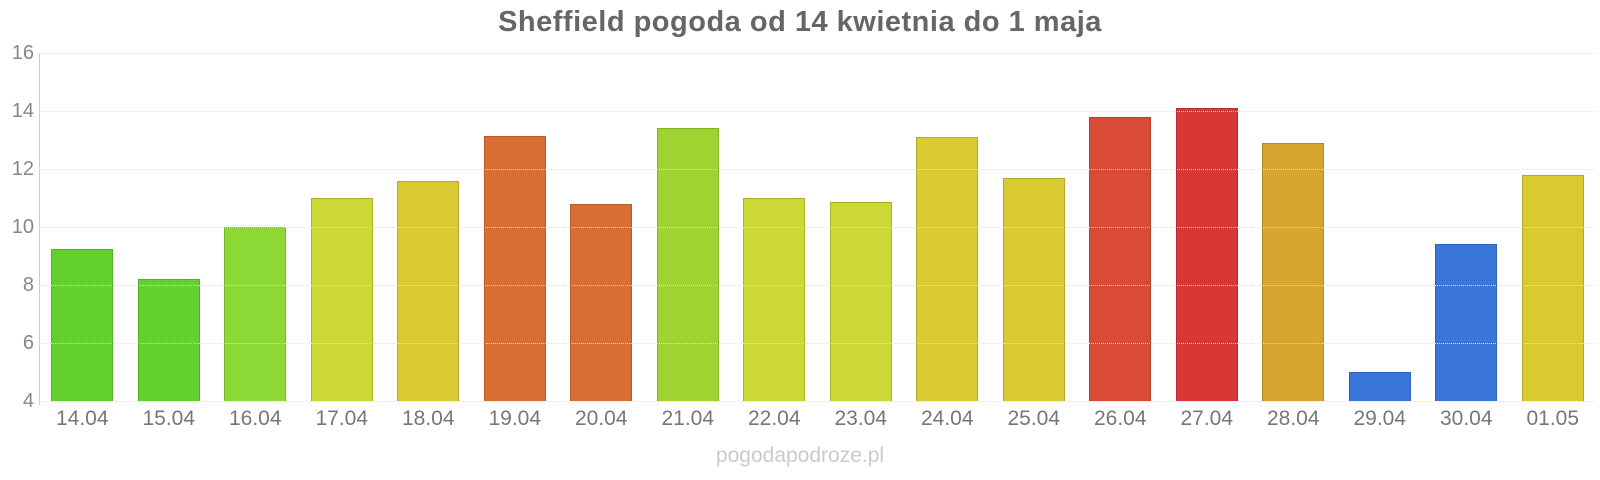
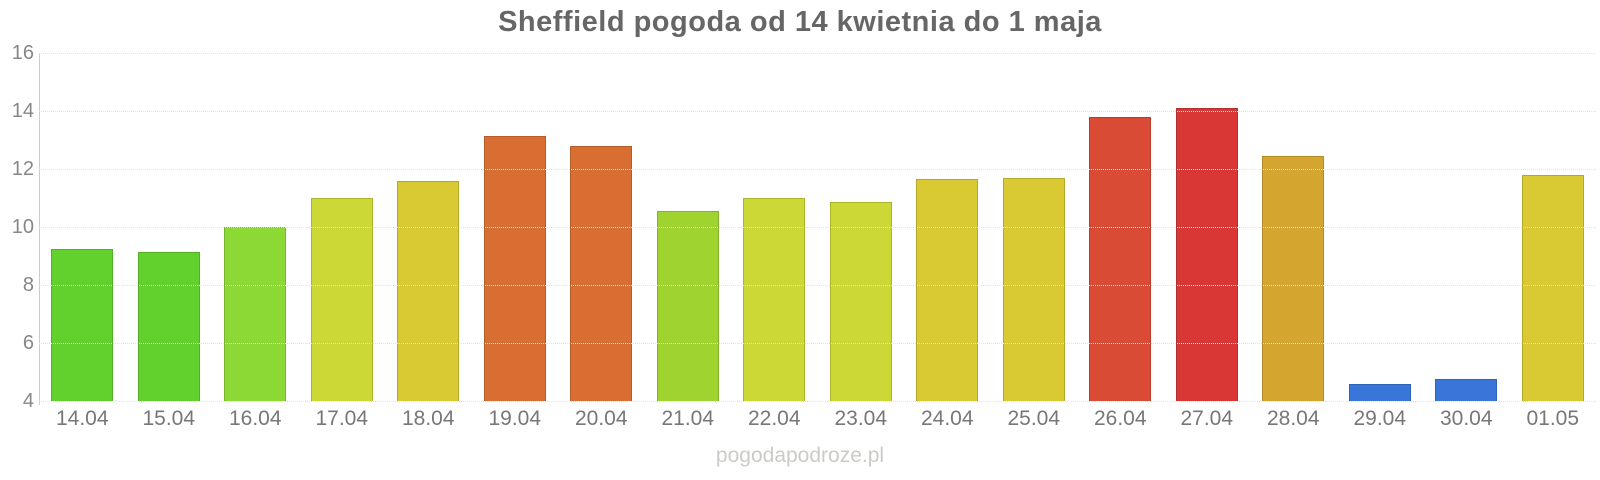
15.04: 8.2 -> 9.2
20.04: 10.8 -> 12.8
21.04: 13.4 -> 10.6
24.04: 13.1 -> 11.7
28.04: 12.9 -> 12.4
29.04: 5.0 -> 4.6
30.04: 9.4 -> 4.8
